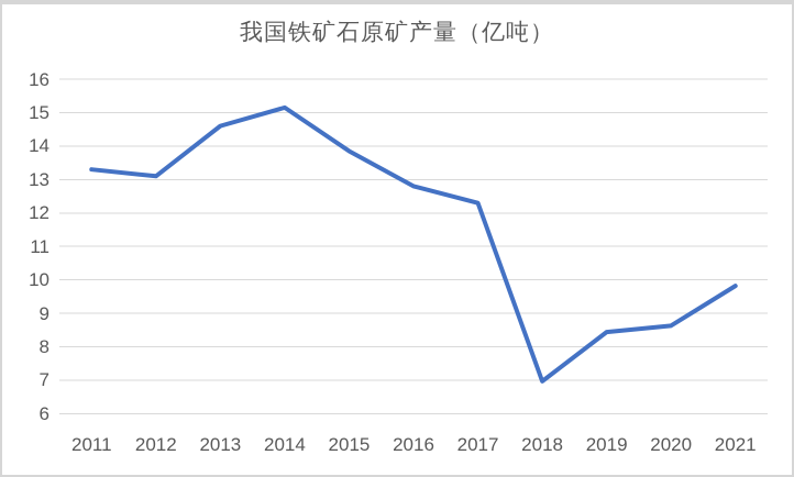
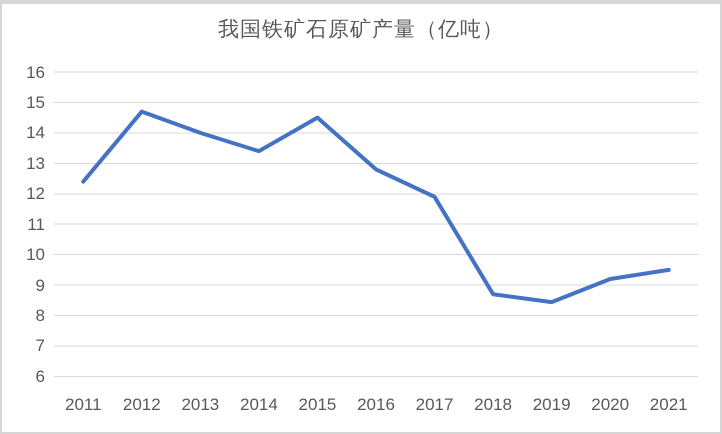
2011: 13.3 -> 12.4
2012: 13.1 -> 14.7
2013: 14.6 -> 14.0
2014: 15.2 -> 13.4
2015: 13.8 -> 14.5
2017: 12.3 -> 11.9
2018: 7.0 -> 8.7
2020: 8.6 -> 9.2
2021: 9.8 -> 9.5
